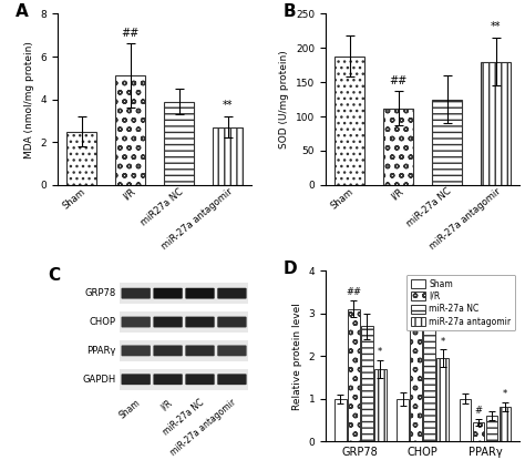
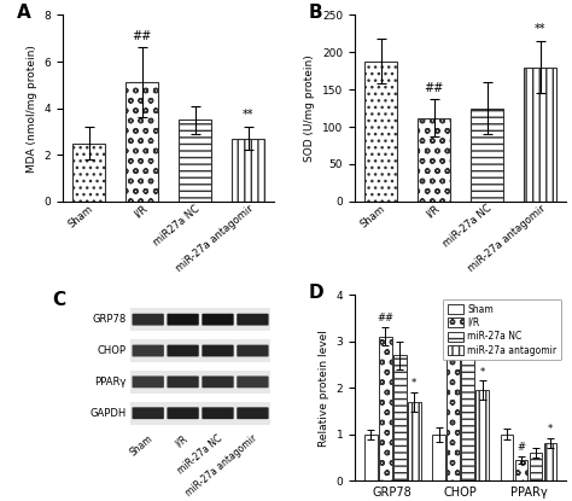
miR27a NC: 3.9 -> 3.5
